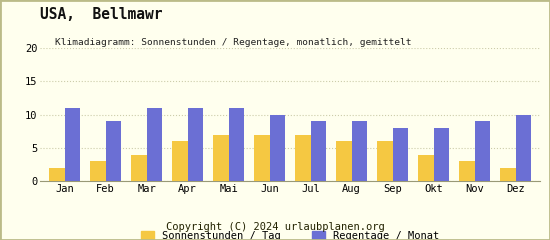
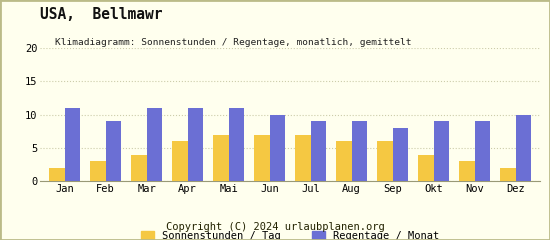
Regentage / Monat/Okt: 8 -> 9
